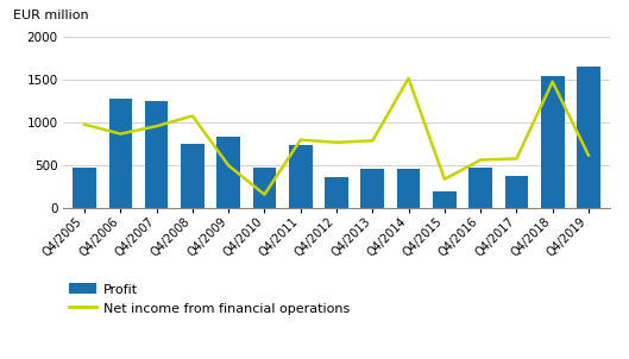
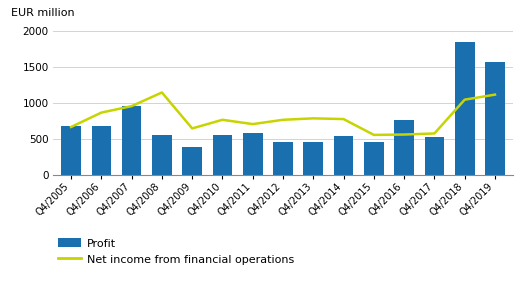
Profit/Q4/2005: 480 -> 680
Net income from financial operations/Q4/2005: 980 -> 670
Profit/Q4/2006: 1280 -> 680
Profit/Q4/2007: 1260 -> 960
Profit/Q4/2008: 760 -> 560
Net income from financial operations/Q4/2008: 1080 -> 1150
Profit/Q4/2009: 840 -> 380
Net income from financial operations/Q4/2009: 500 -> 650
Profit/Q4/2010: 480 -> 560
Net income from financial operations/Q4/2010: 160 -> 770
Profit/Q4/2011: 740 -> 590
Net income from financial operations/Q4/2011: 800 -> 710
Profit/Q4/2012: 360 -> 460
Profit/Q4/2014: 460 -> 540
Net income from financial operations/Q4/2014: 1520 -> 780
Profit/Q4/2015: 200 -> 460
Net income from financial operations/Q4/2015: 340 -> 560
Profit/Q4/2016: 480 -> 770
Profit/Q4/2017: 380 -> 530
Profit/Q4/2018: 1540 -> 1850
Net income from financial operations/Q4/2018: 1480 -> 1050
Profit/Q4/2019: 1660 -> 1580
Net income from financial operations/Q4/2019: 620 -> 1120
